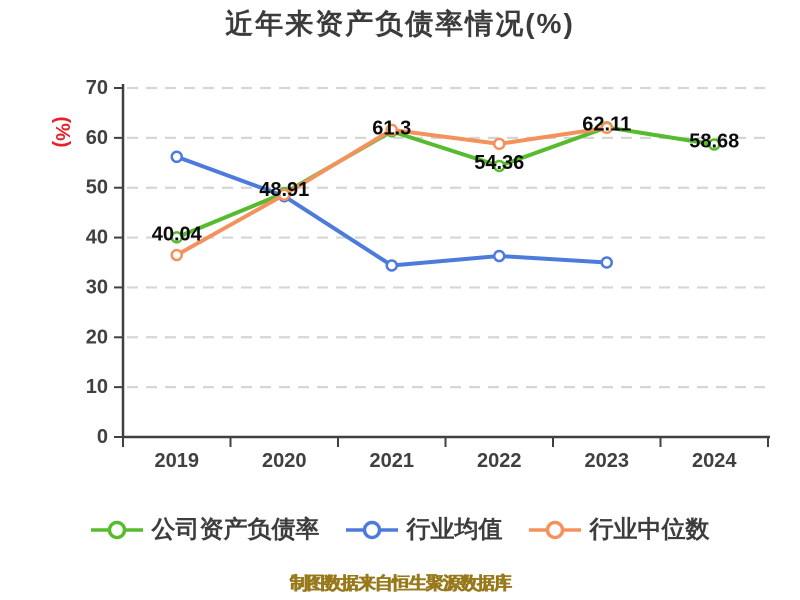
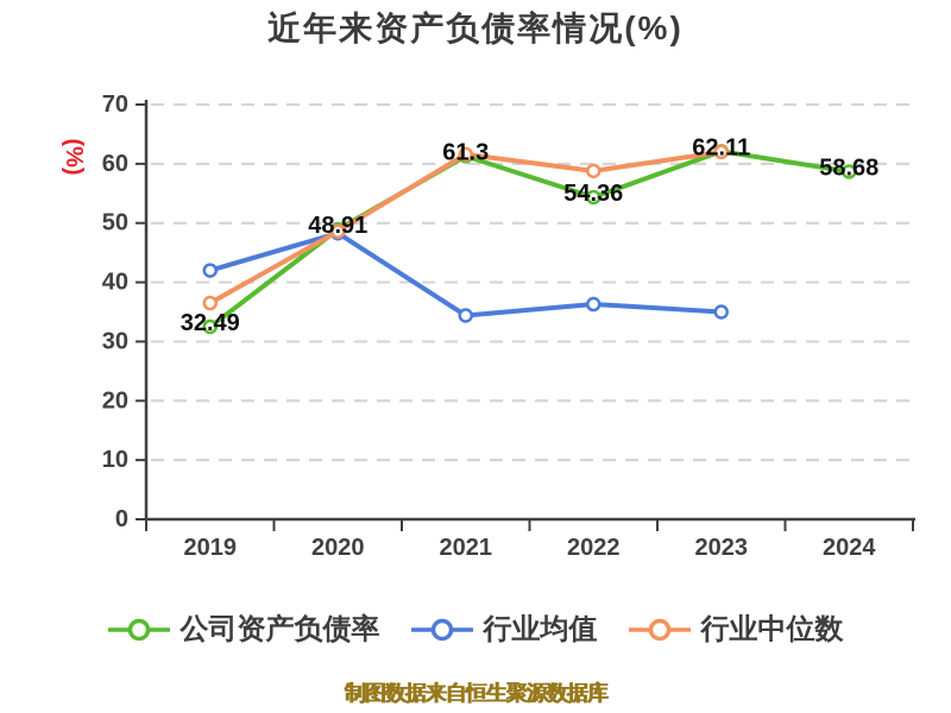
公司资产负债率/2019: 40.04 -> 32.49
行业均值/2019: 56 -> 42
